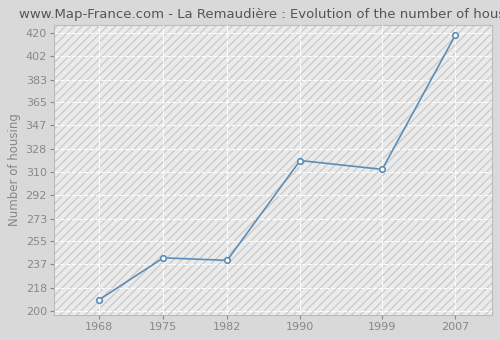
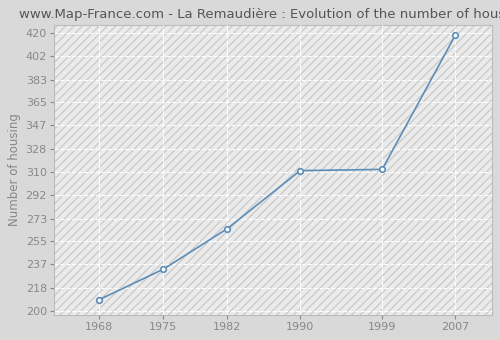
1975: 242 -> 233
1982: 240 -> 265
1990: 319 -> 311
